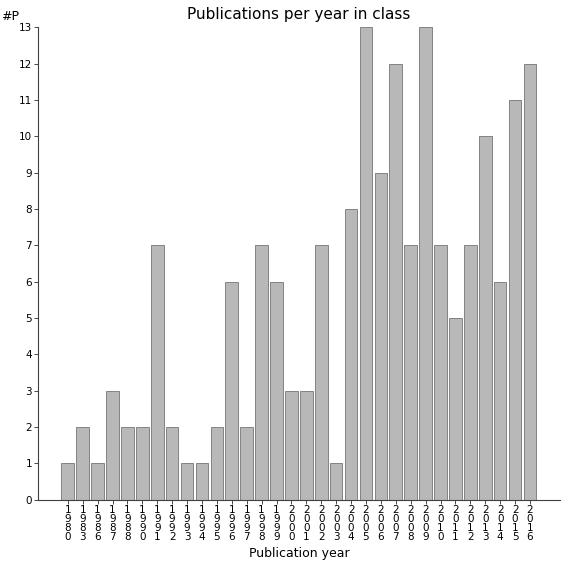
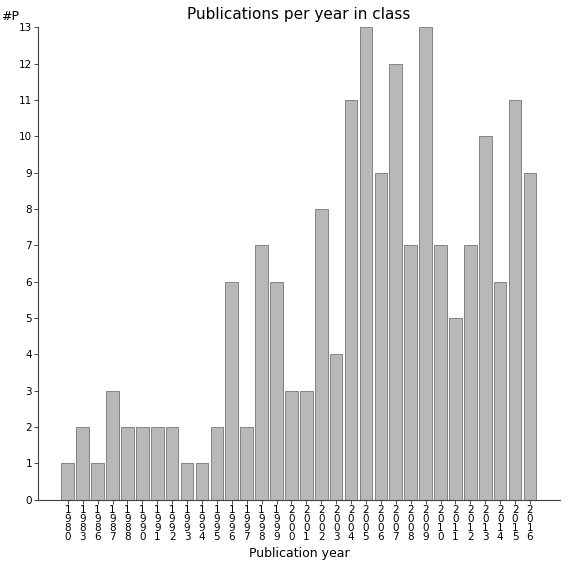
1 9 9 1: 7 -> 2
2 0 0 2: 7 -> 8
2 0 0 3: 1 -> 4
2 0 0 4: 8 -> 11
2 0 1 6: 12 -> 9
